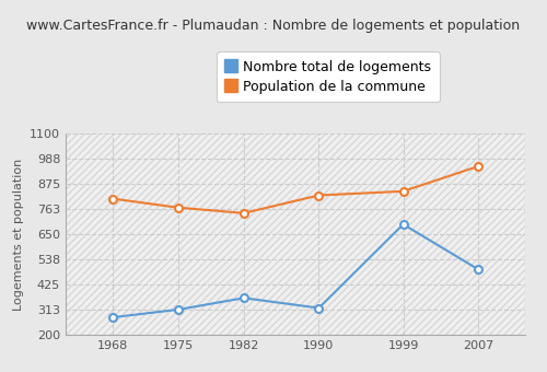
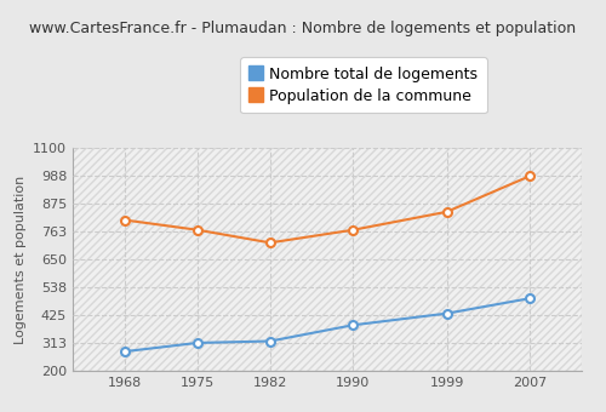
Nombre total de logements/1982: 365 -> 320
Population de la commune/1982: 745 -> 718
Nombre total de logements/1990: 320 -> 385
Population de la commune/1990: 825 -> 770
Nombre total de logements/1999: 695 -> 432
Population de la commune/2007: 955 -> 988
